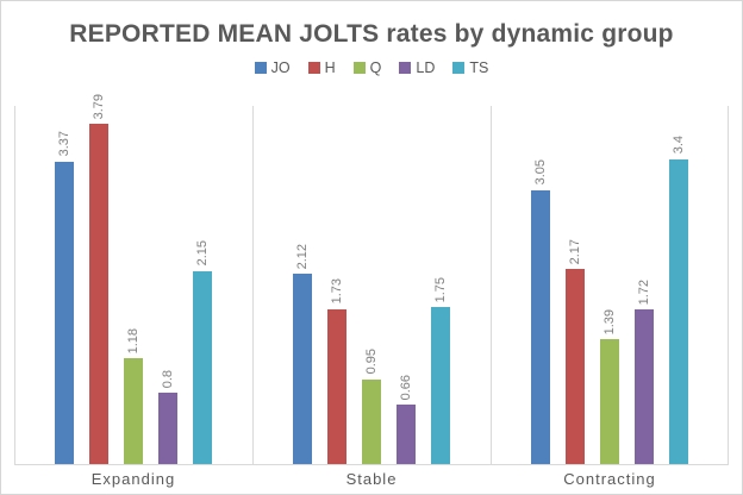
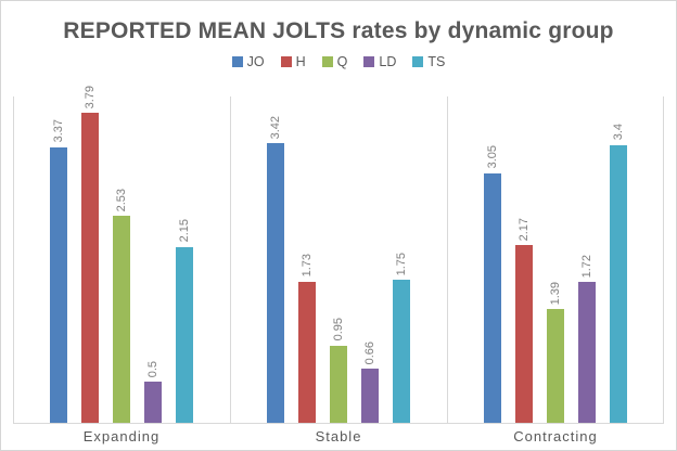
Q/Expanding: 1.18 -> 2.53
LD/Expanding: 0.8 -> 0.5
JO/Stable: 2.12 -> 3.42
